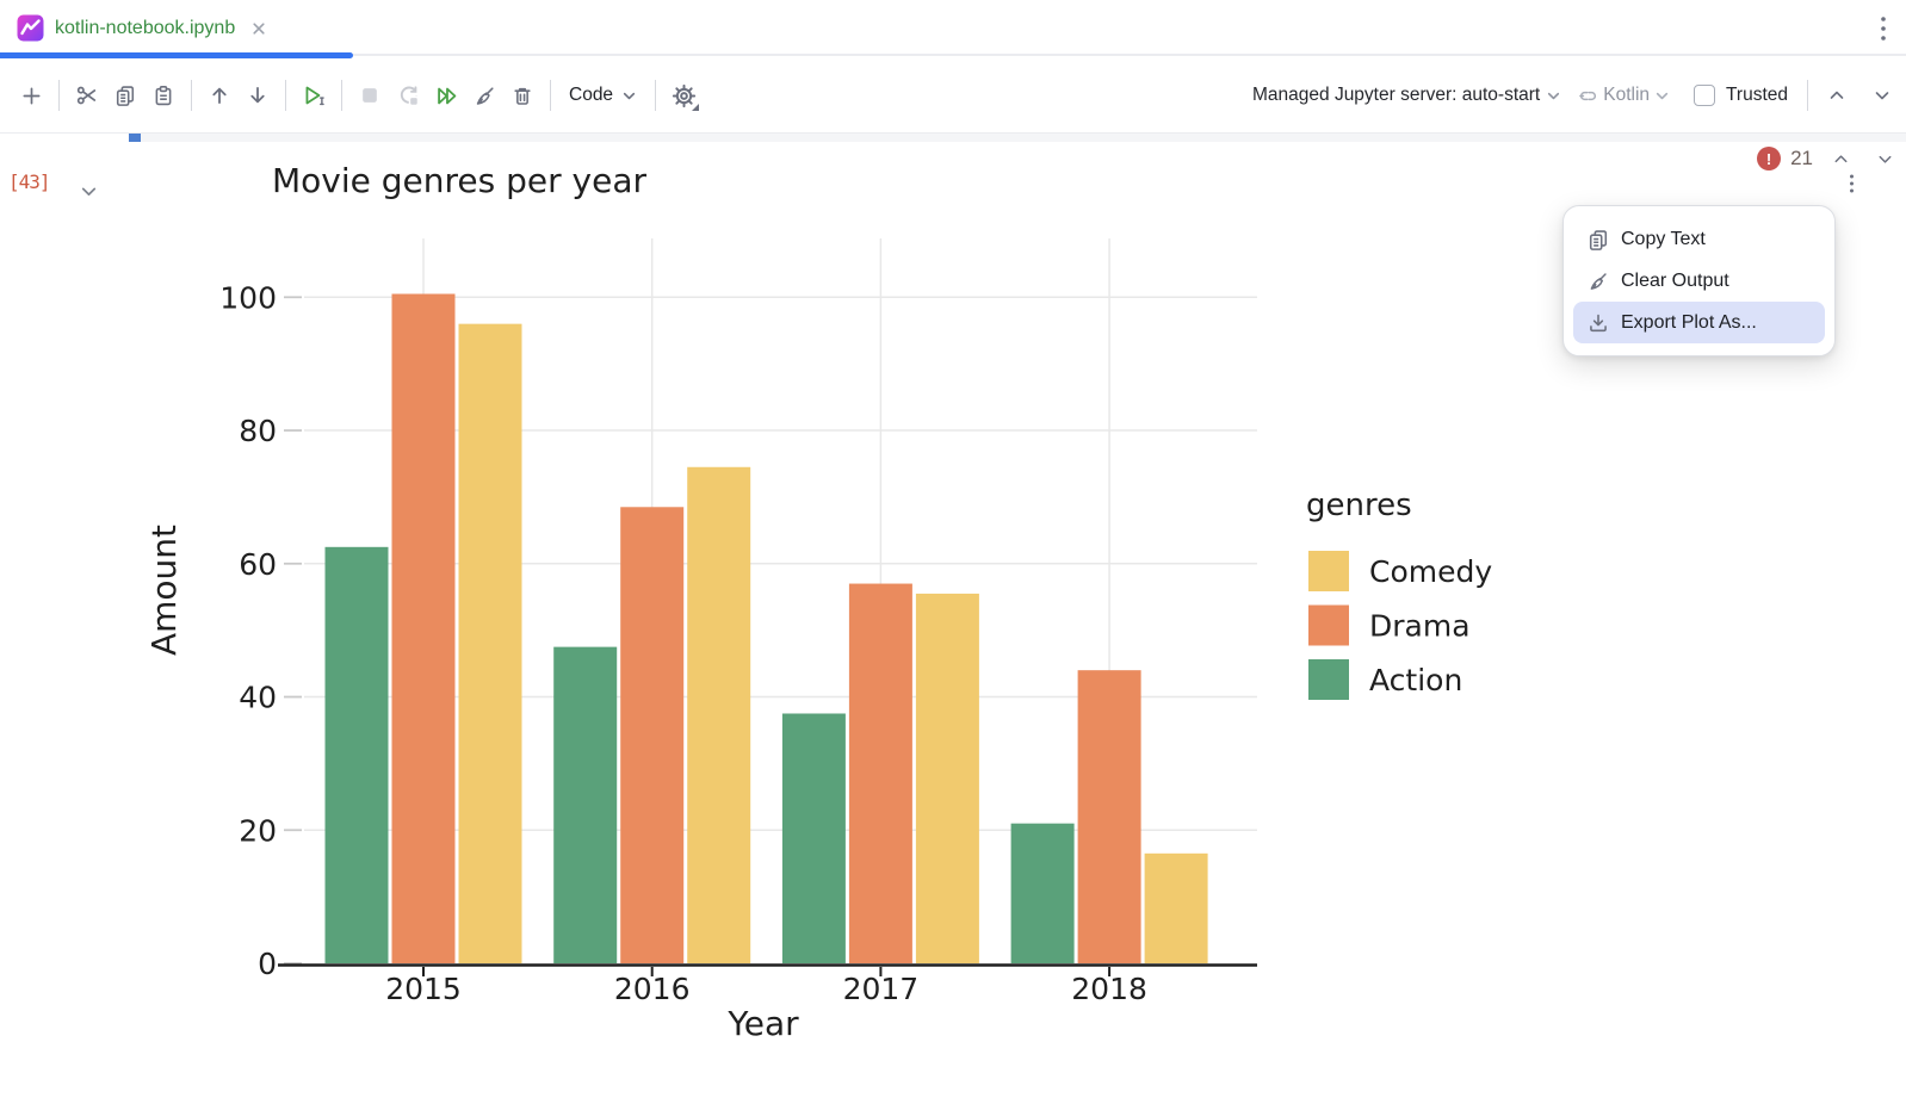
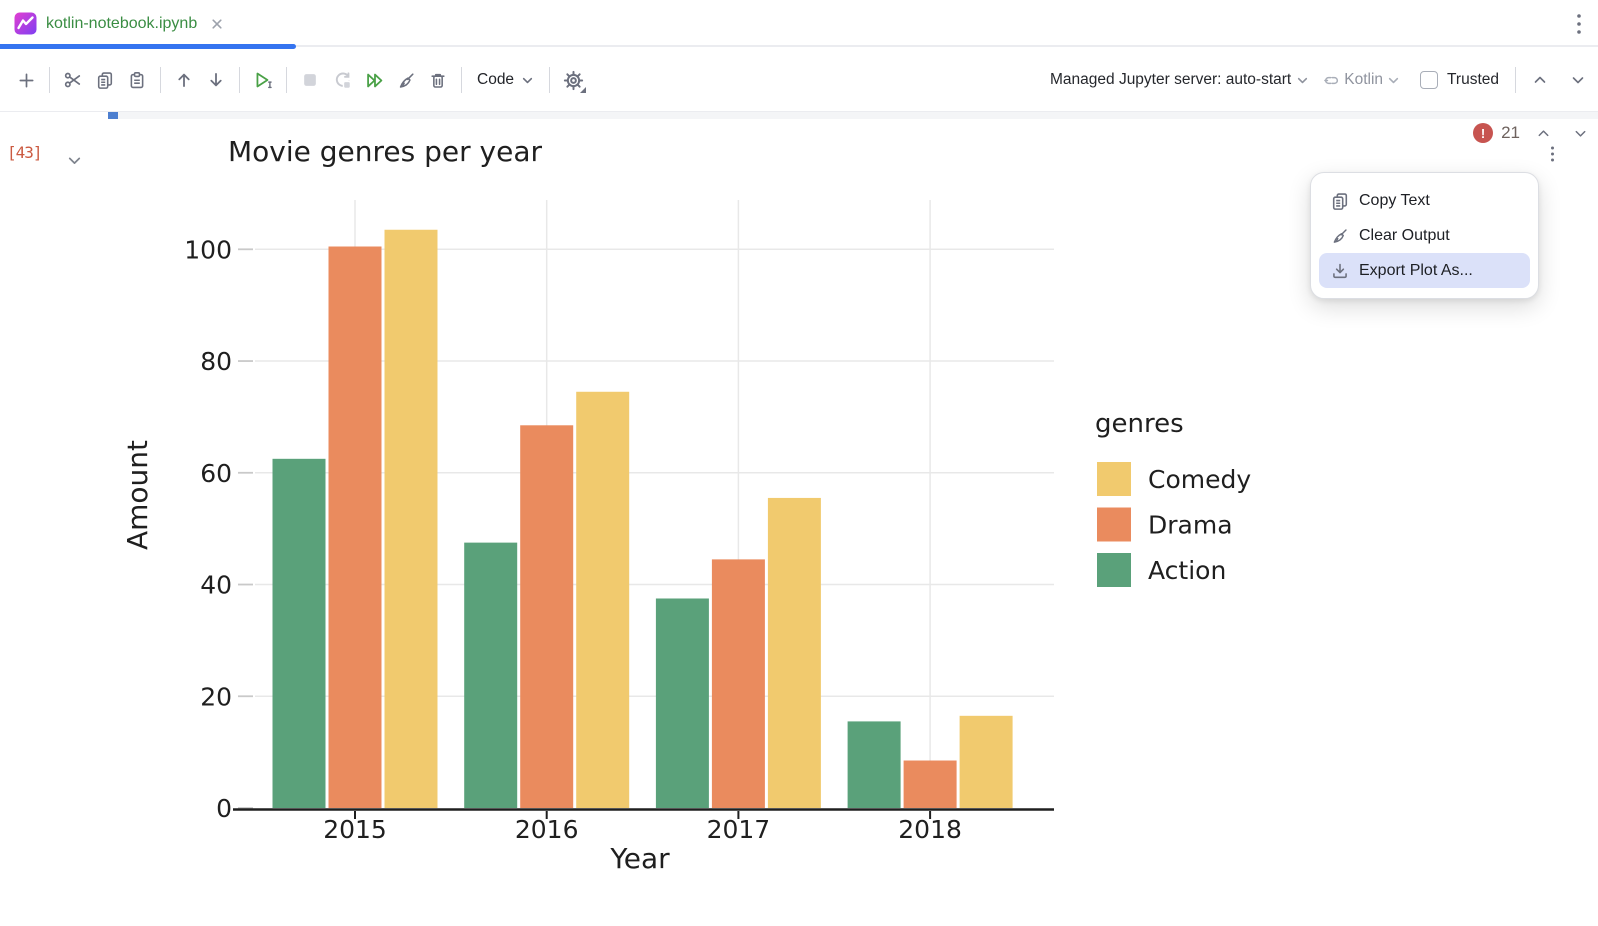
Comedy/2015: 96 -> 104
Drama/2017: 57 -> 44
Action/2018: 21 -> 16
Drama/2018: 44 -> 8
